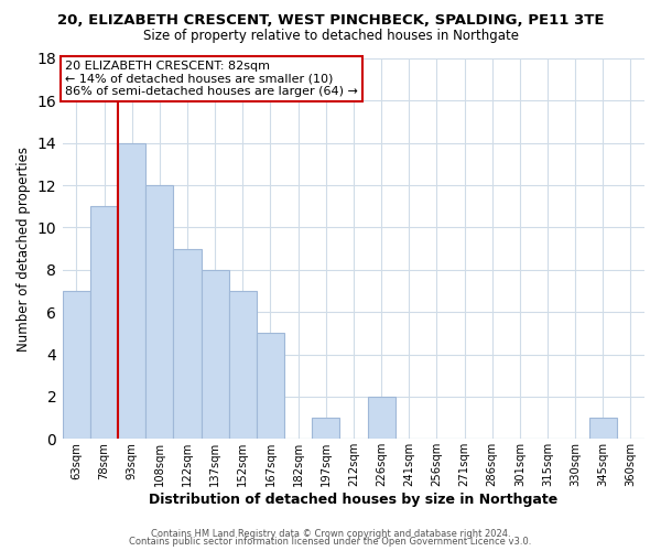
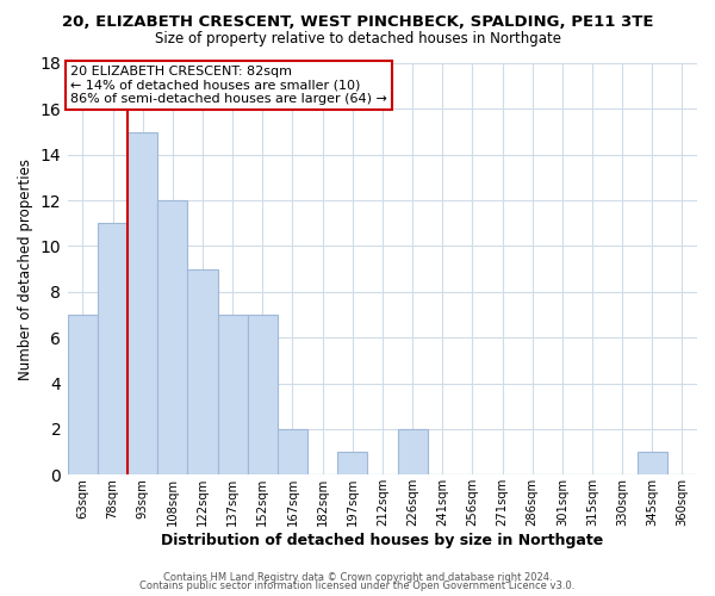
93sqm: 14 -> 15
137sqm: 8 -> 7
167sqm: 5 -> 2
